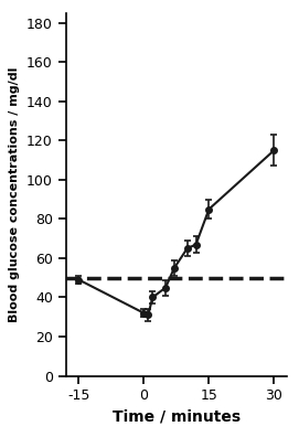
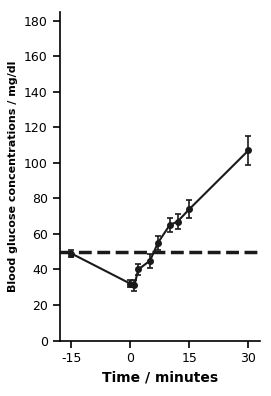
15: 85 -> 74
30: 115 -> 107
